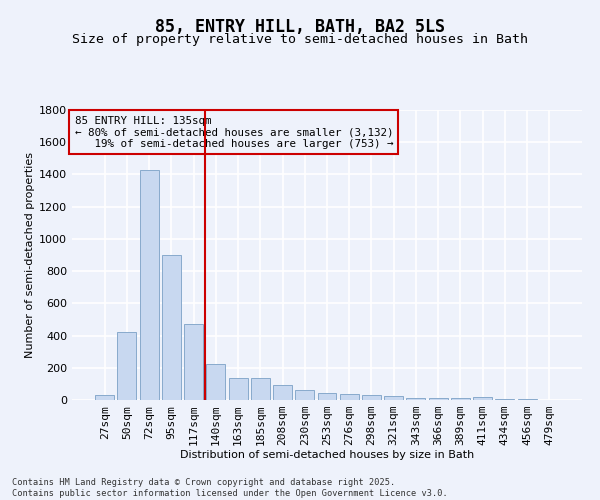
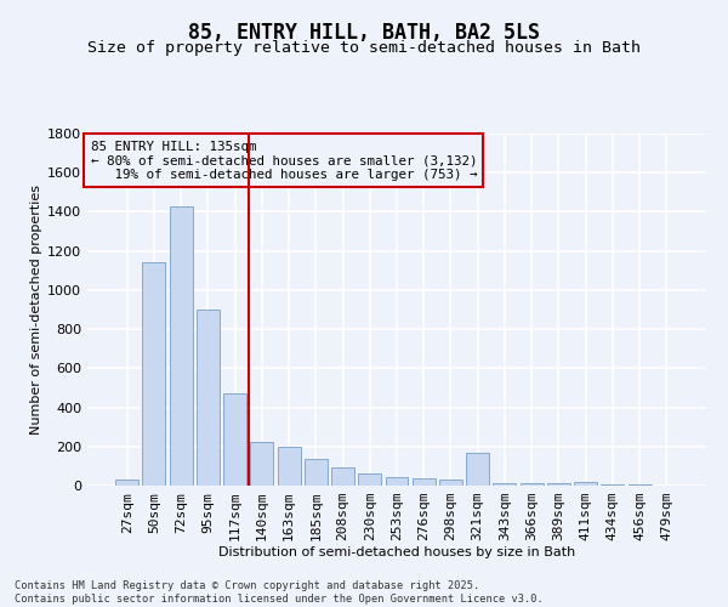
50sqm: 420 -> 1140
163sqm: 140 -> 200
321sqm: 20 -> 170
